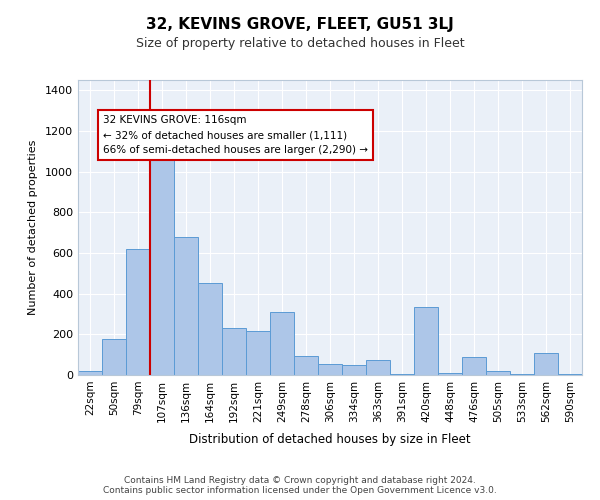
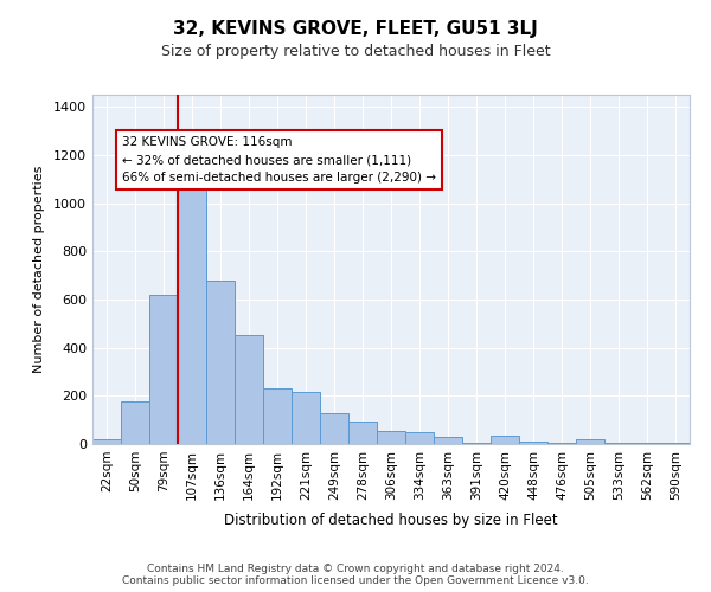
249sqm: 310 -> 130
363sqm: 75 -> 28
420sqm: 335 -> 33
476sqm: 90 -> 5
562sqm: 110 -> 5
